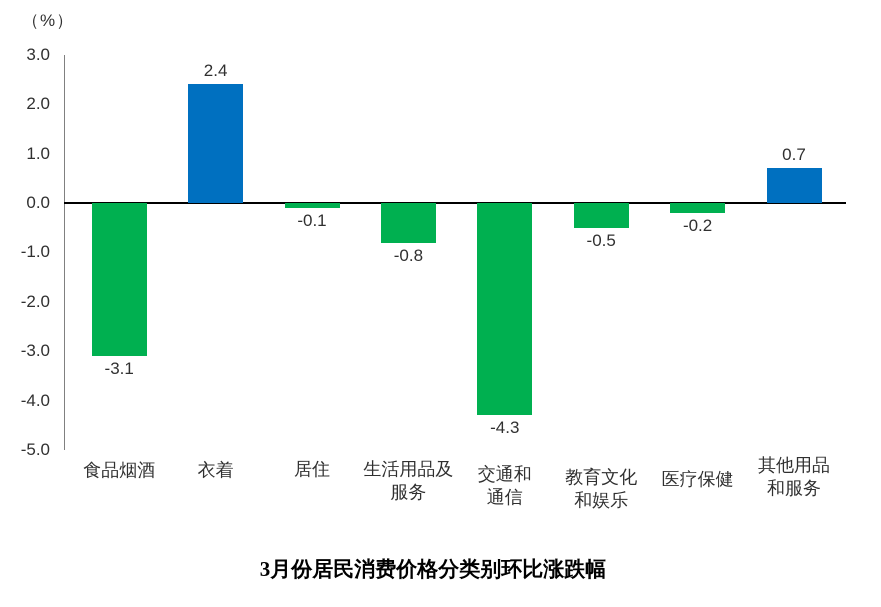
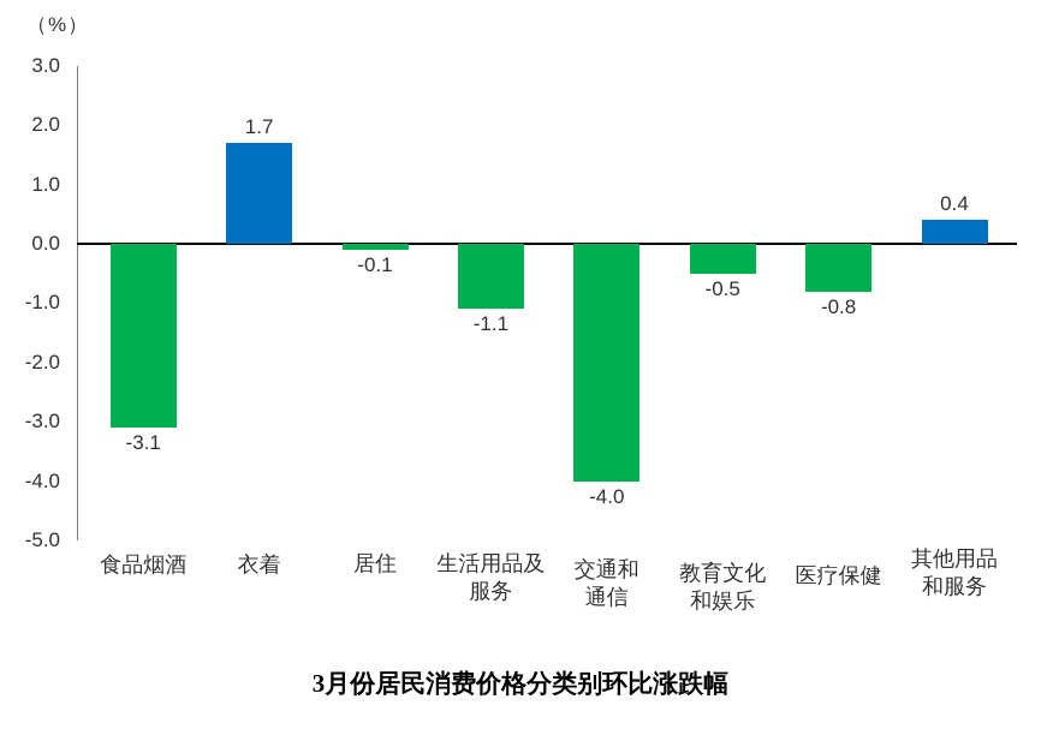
衣着: 2.4 -> 1.7
生活用品及服务: -0.8 -> -1.1
交通和通信: -4.3 -> -4.0
医疗保健: -0.2 -> -0.8
其他用品和服务: 0.7 -> 0.4
